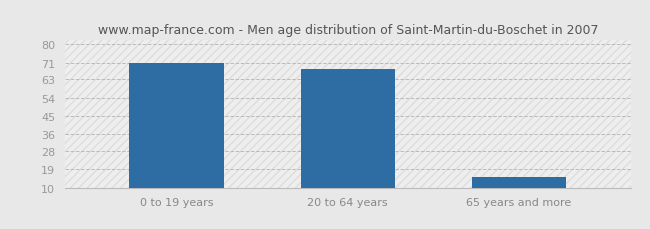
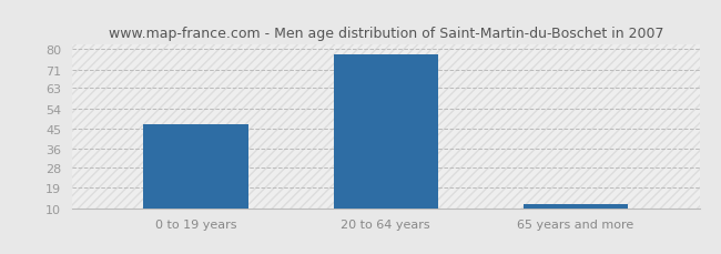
0 to 19 years: 71 -> 47
20 to 64 years: 68 -> 78
65 years and more: 15 -> 12
